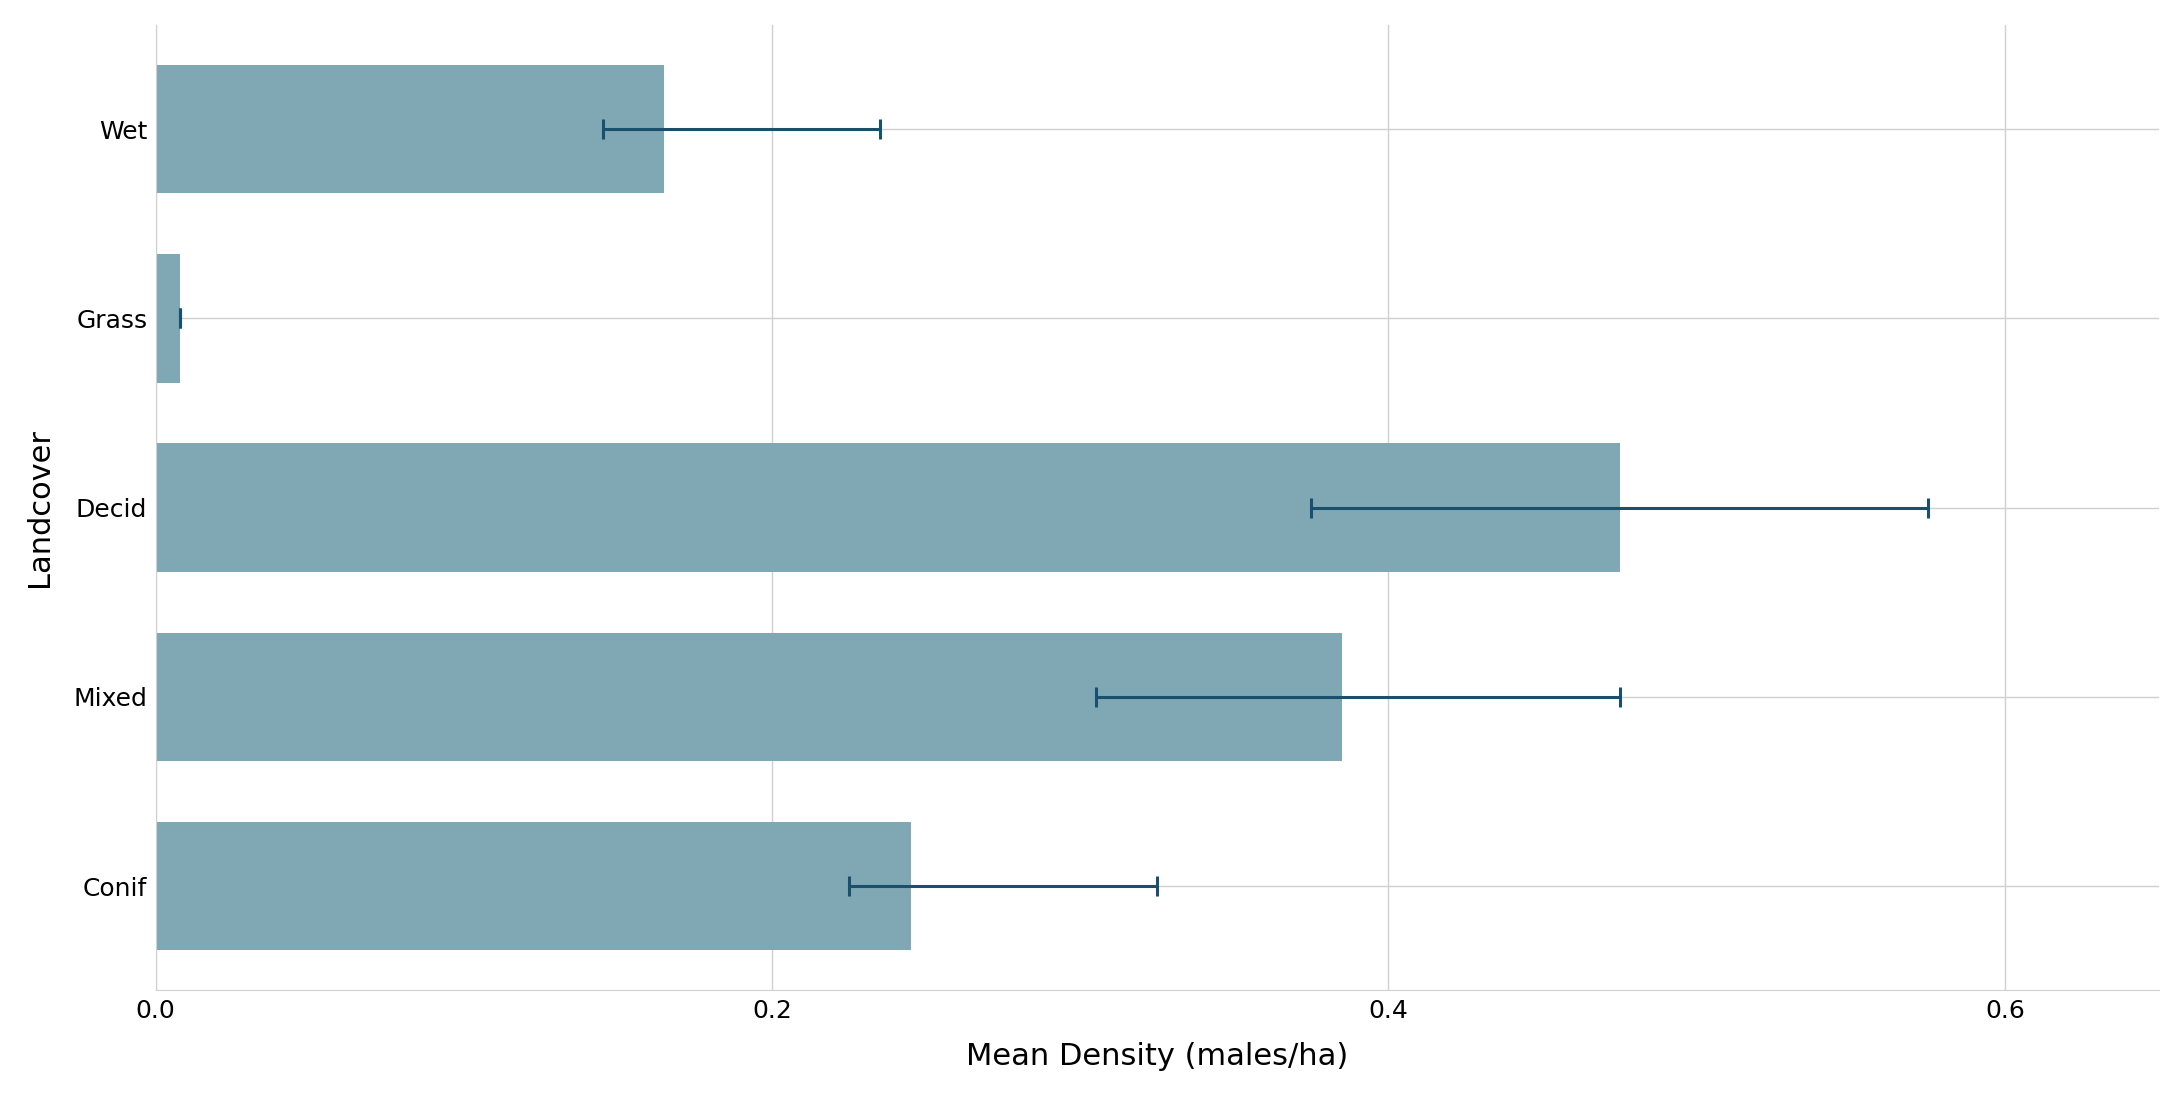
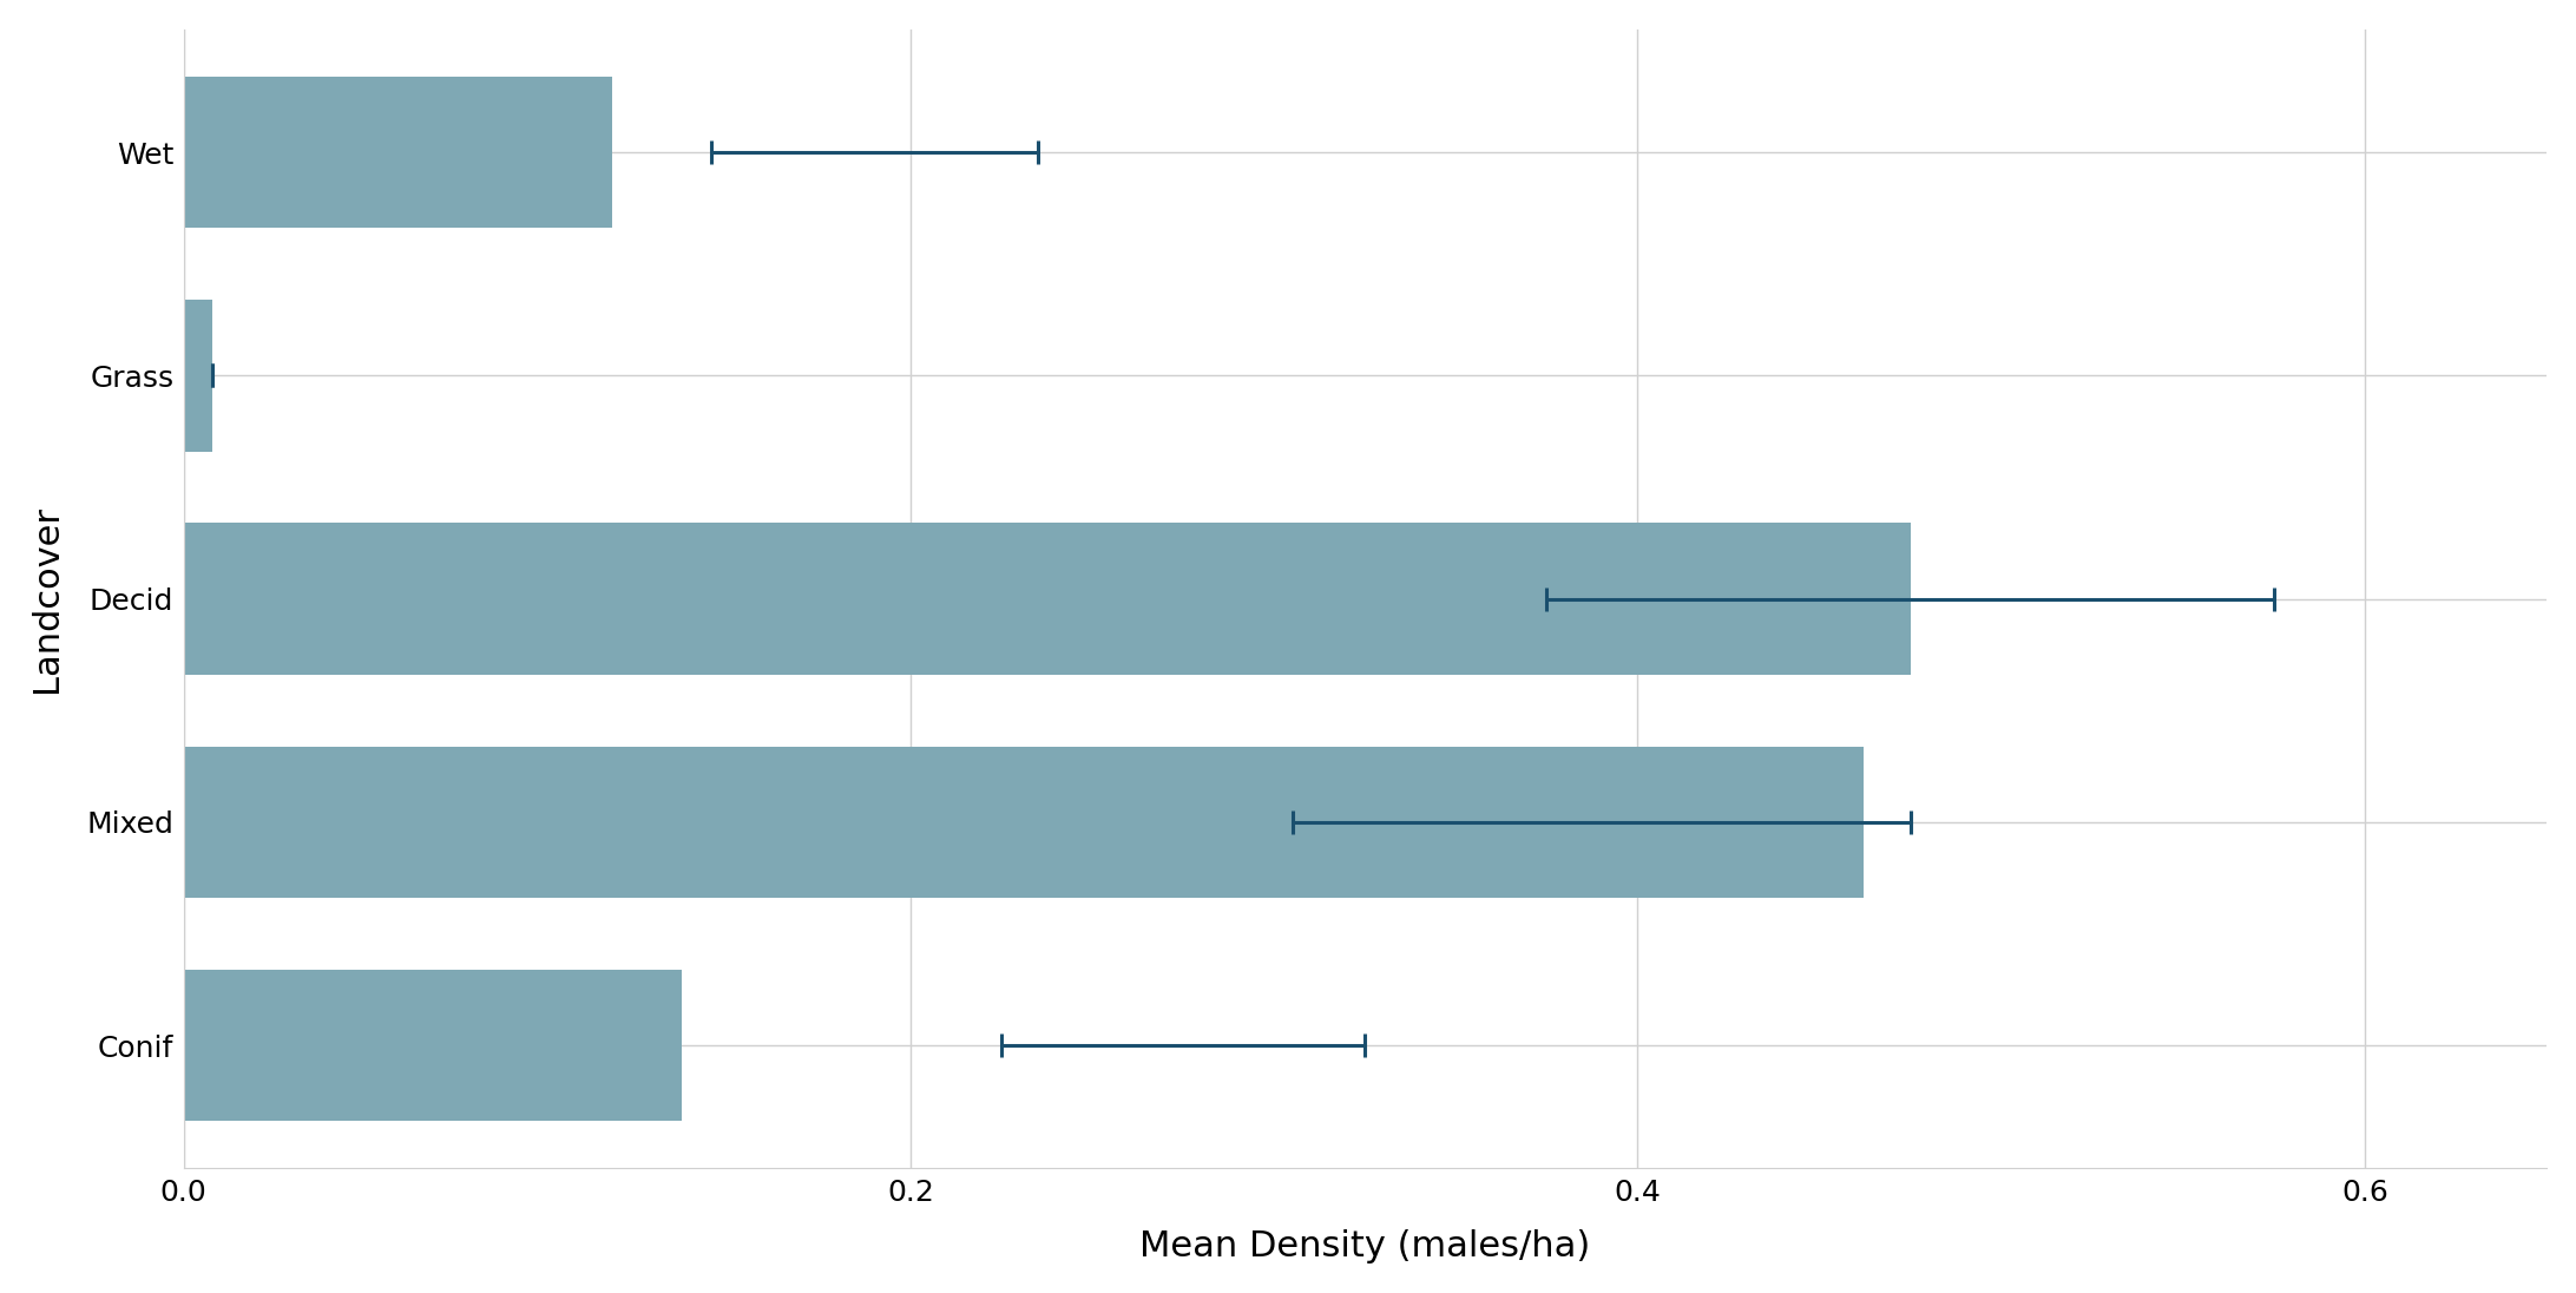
Wet: 0.165 -> 0.118
Mixed: 0.385 -> 0.462
Conif: 0.245 -> 0.137
